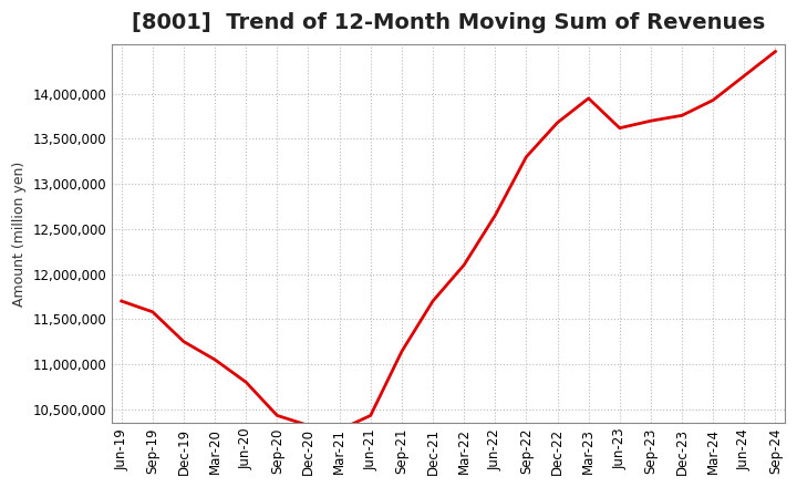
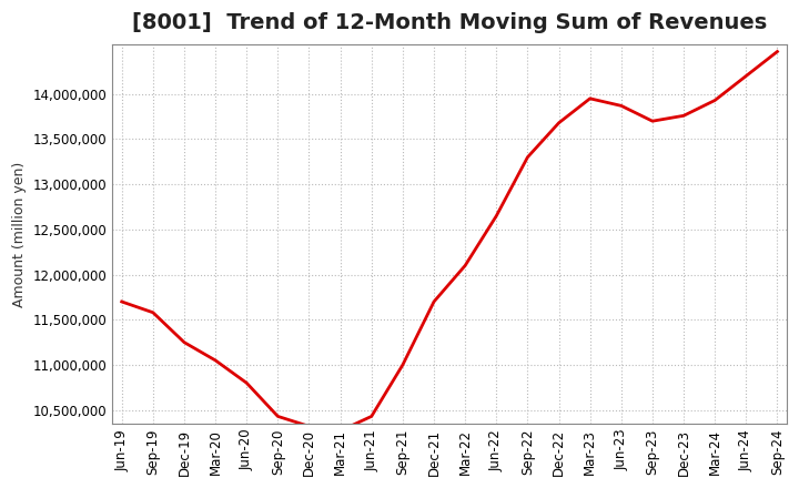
Sep-21: 11,140,000 -> 11,000,000
Jun-23: 13,620,000 -> 13,870,000
